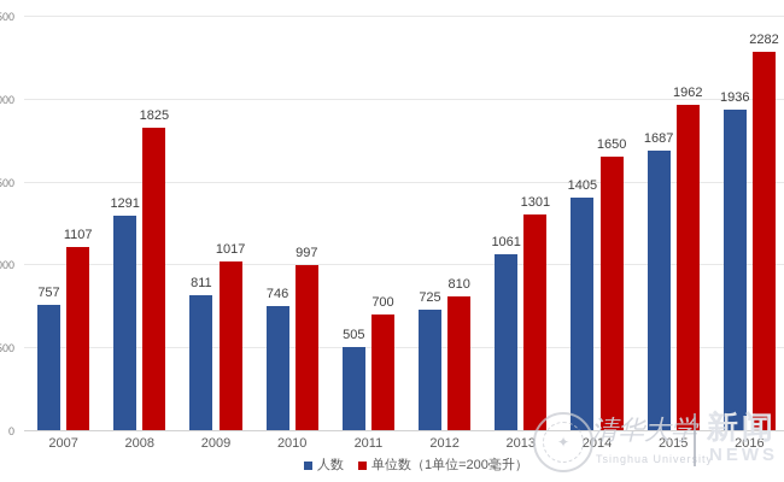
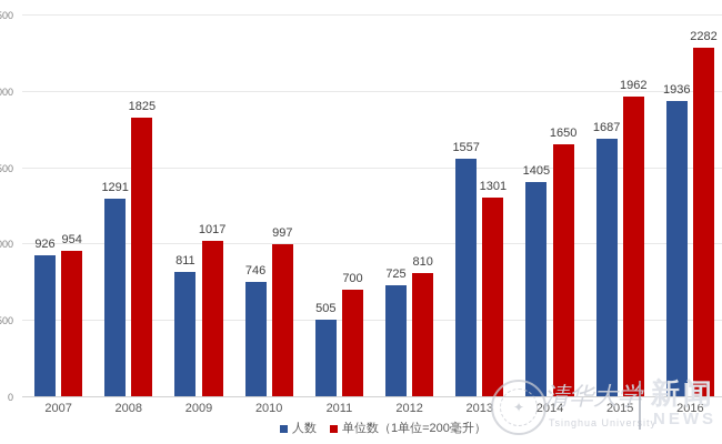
人数/2007: 757 -> 926
单位数（1单位=200毫升）/2007: 1107 -> 954
人数/2013: 1061 -> 1557
